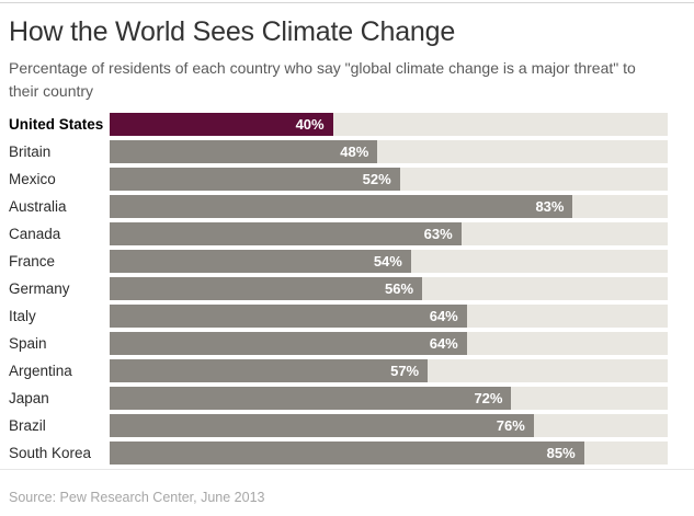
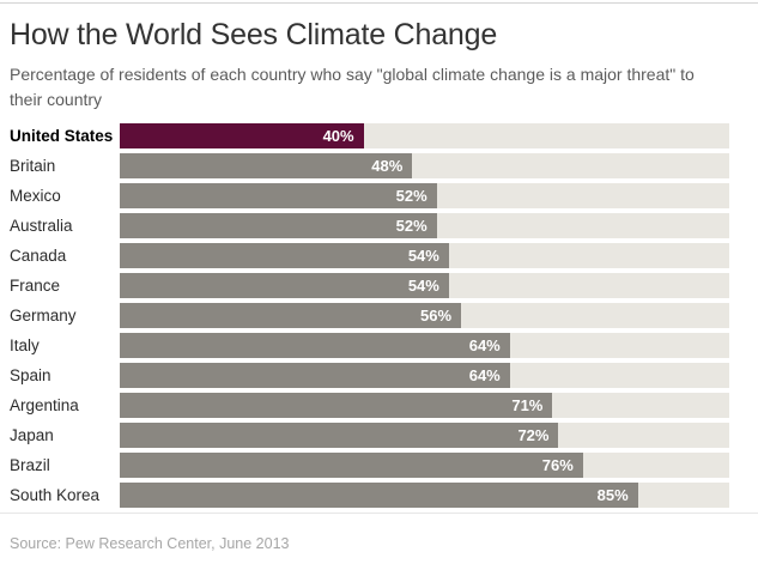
Australia: 83% -> 52%
Canada: 63% -> 54%
Argentina: 57% -> 71%
